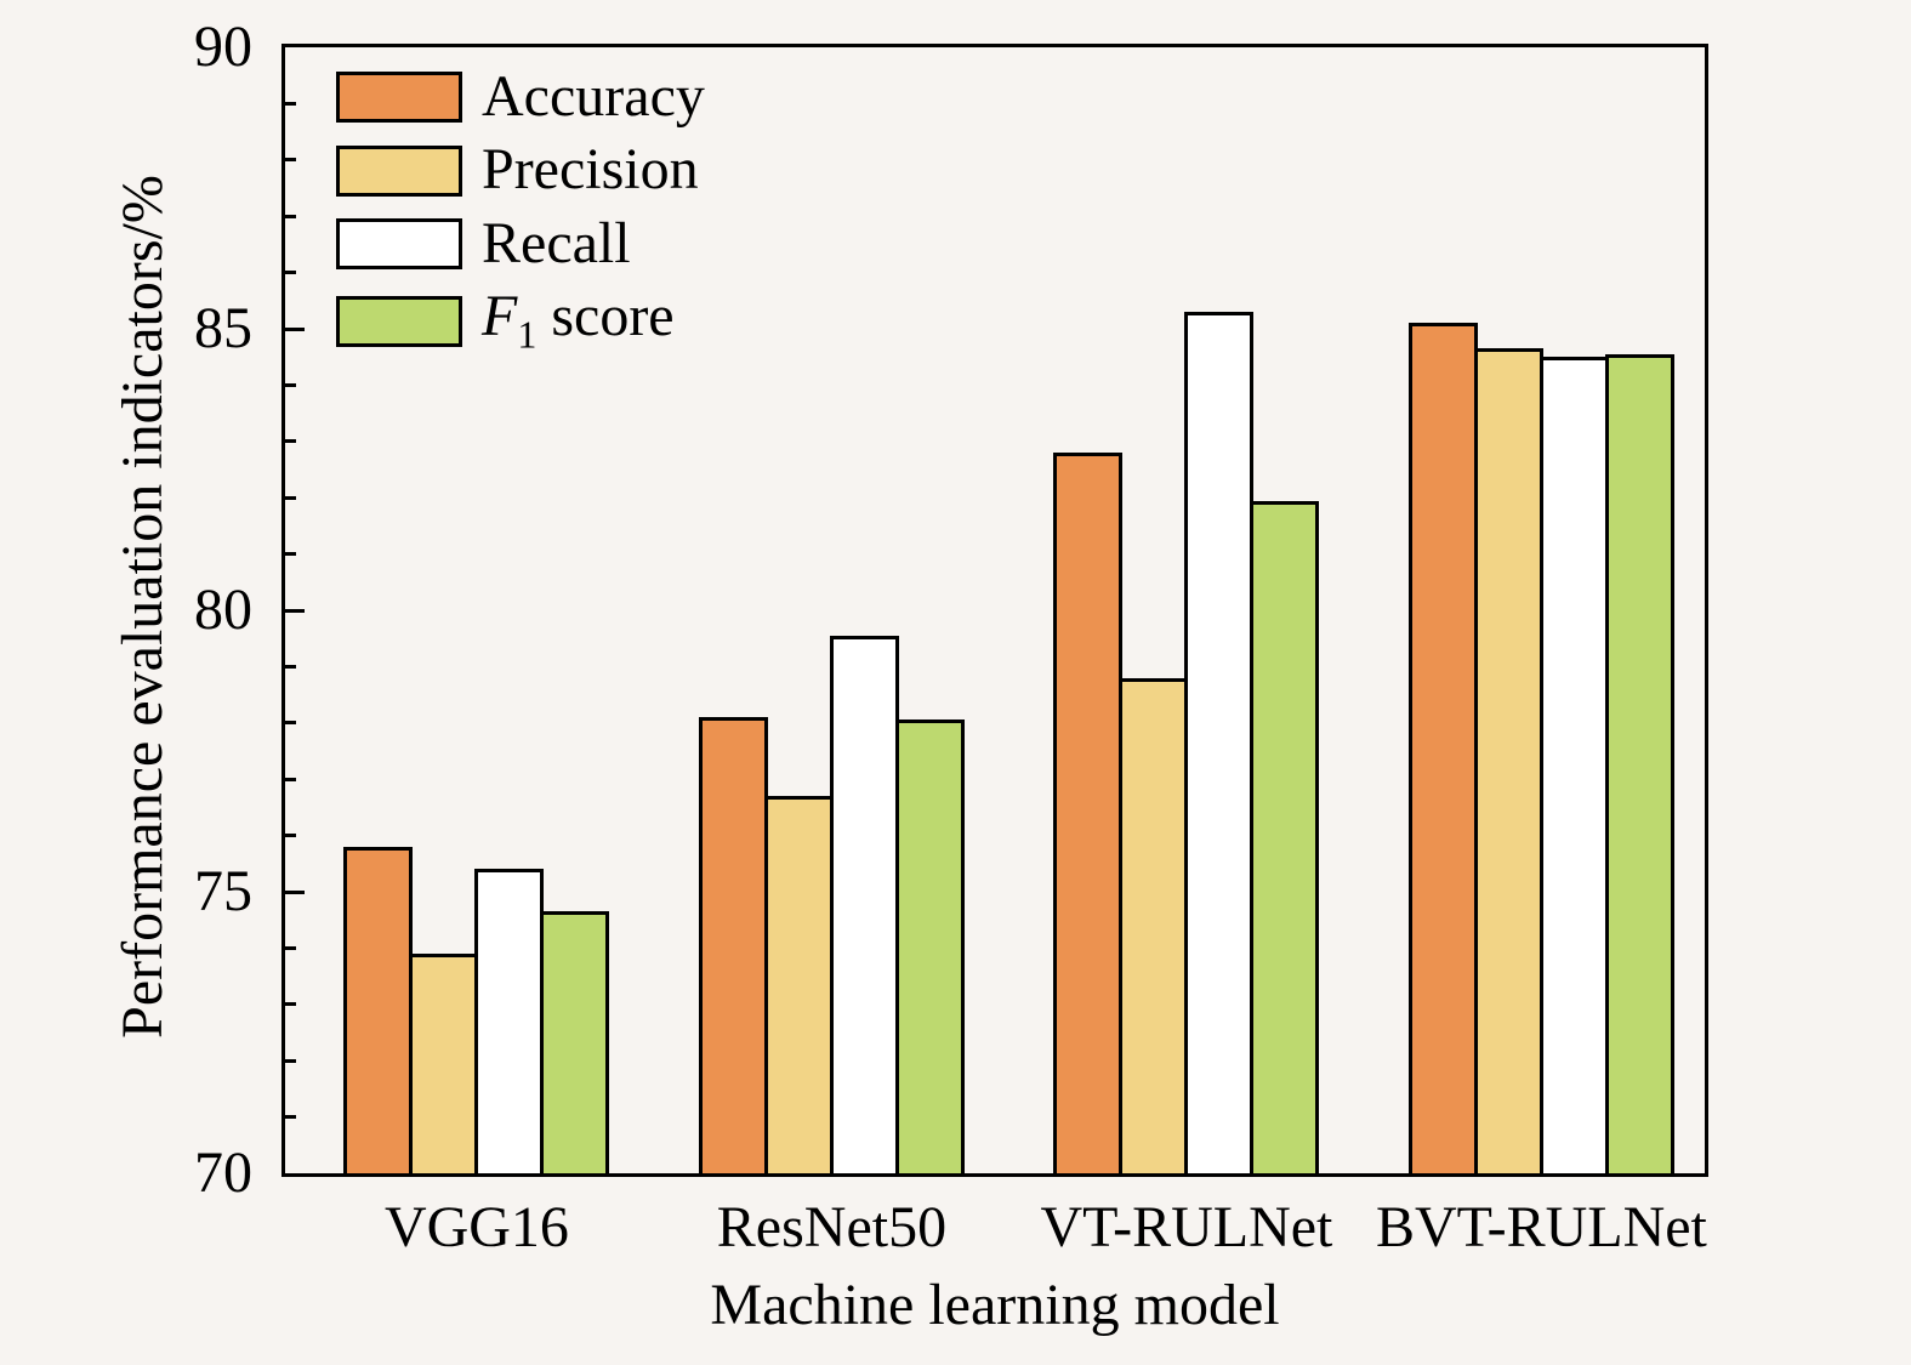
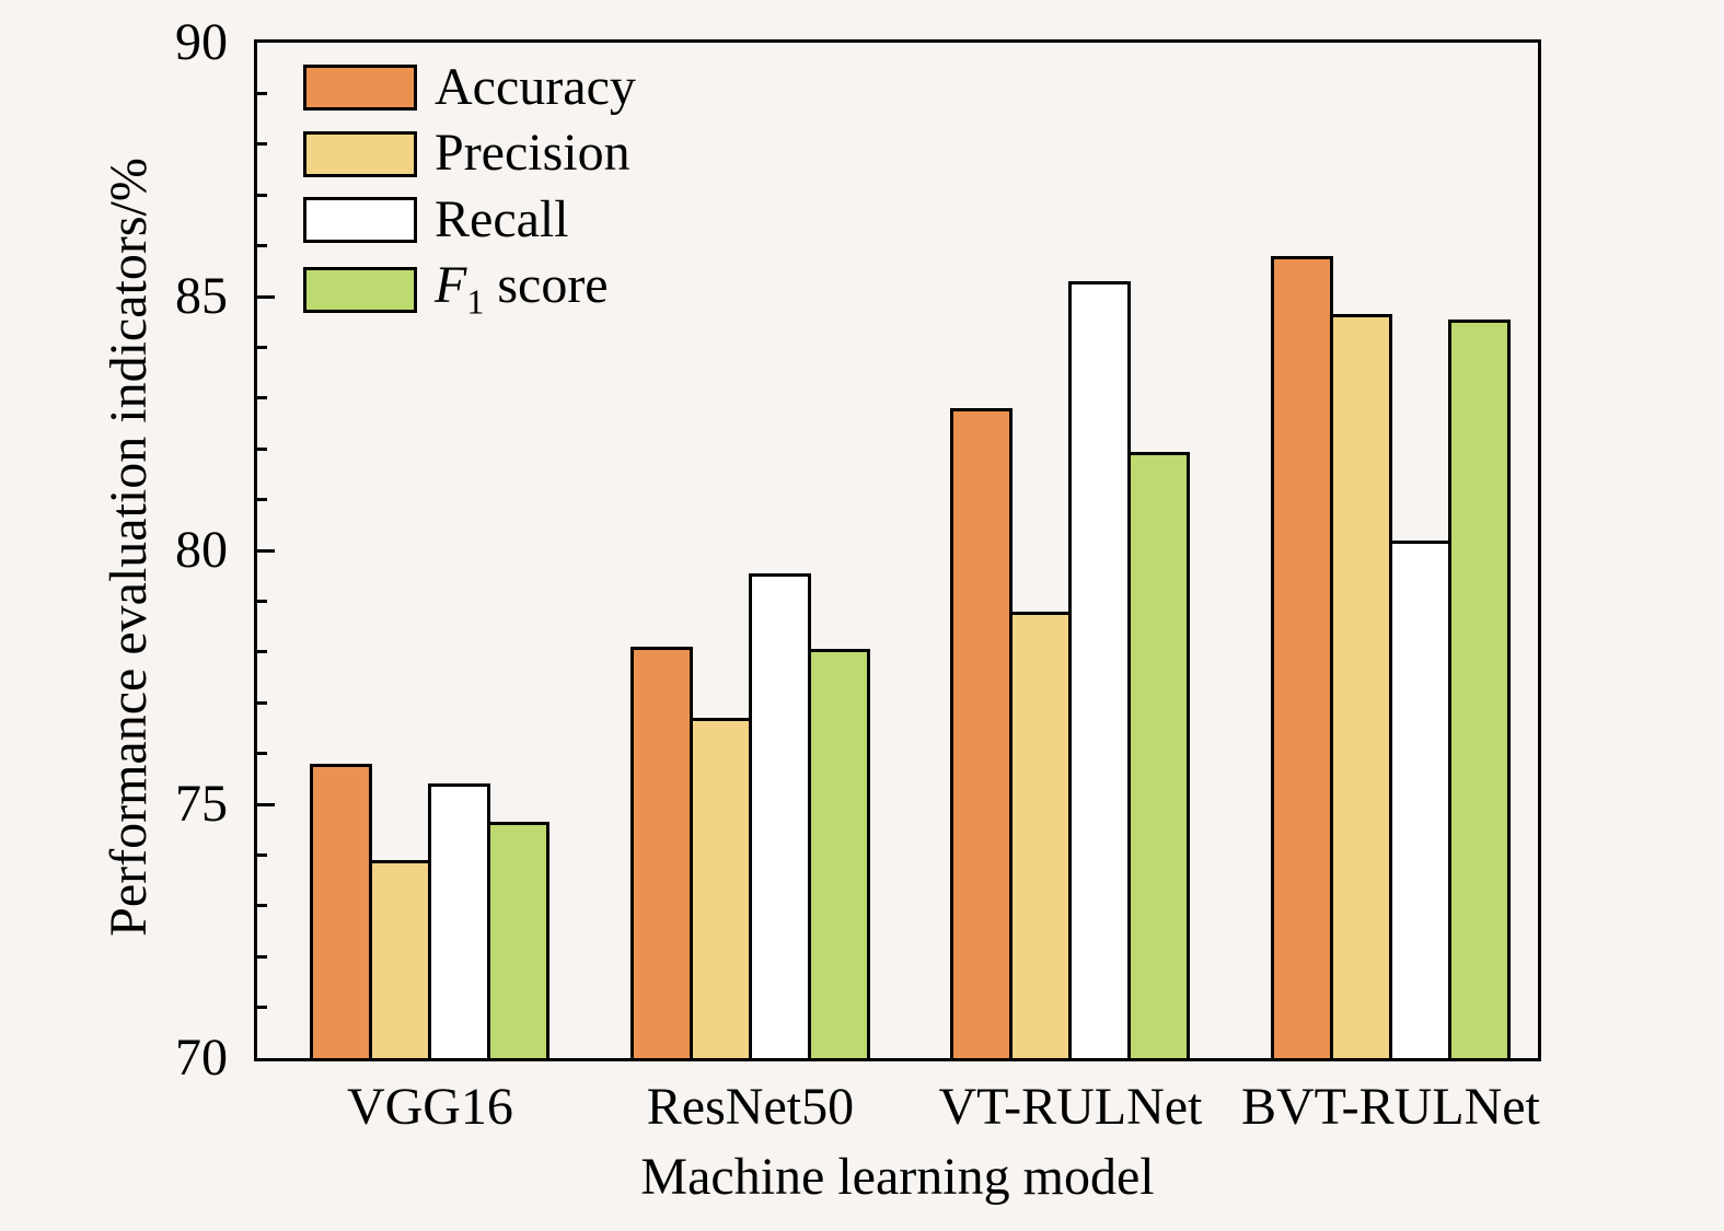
Accuracy/BVT-RULNet: 85.1 -> 85.8
Recall/BVT-RULNet: 84.5 -> 80.2
